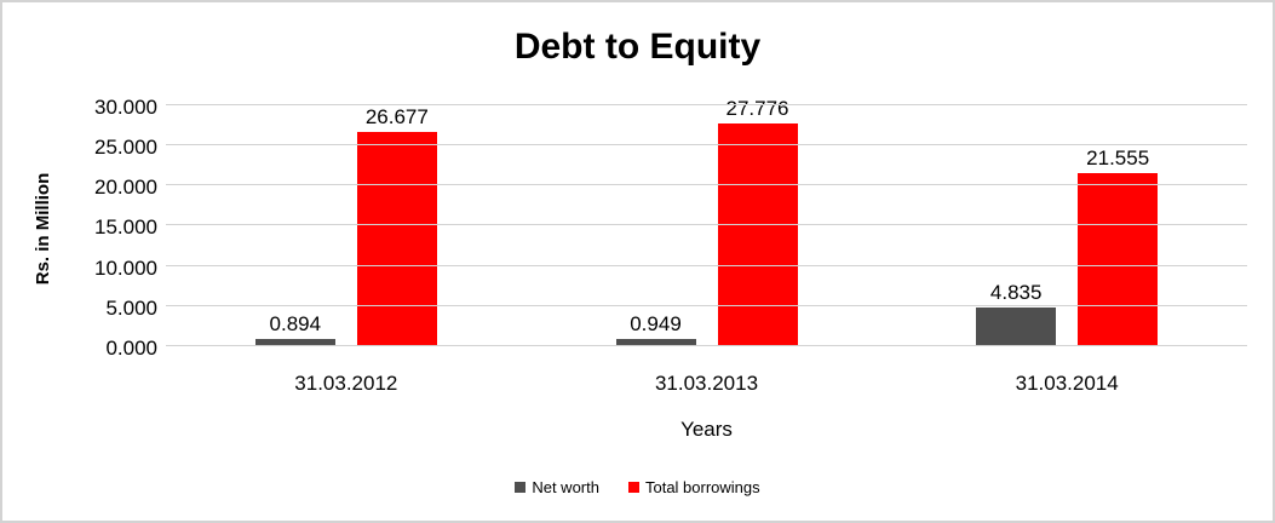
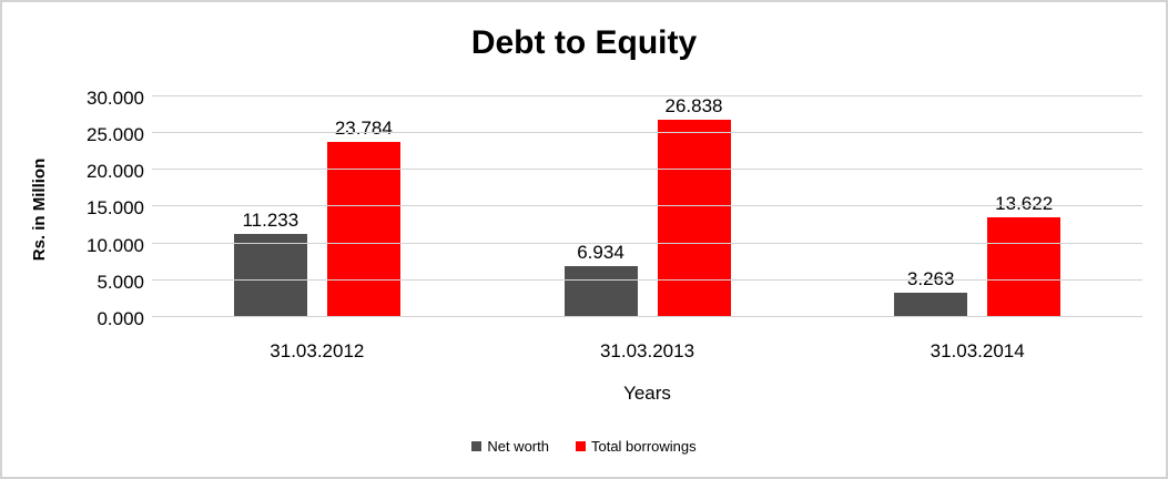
Net worth/31.03.2012: 0.894 -> 11.233
Total borrowings/31.03.2012: 26.677 -> 23.784
Net worth/31.03.2013: 0.949 -> 6.934
Total borrowings/31.03.2013: 27.776 -> 26.838
Net worth/31.03.2014: 4.835 -> 3.263
Total borrowings/31.03.2014: 21.555 -> 13.622
